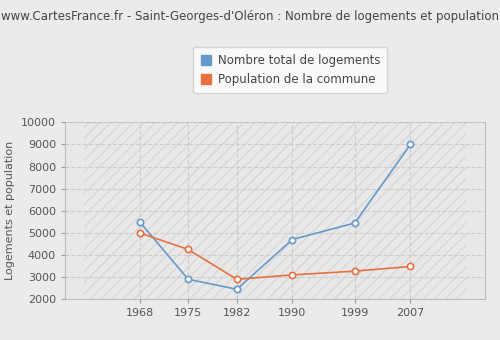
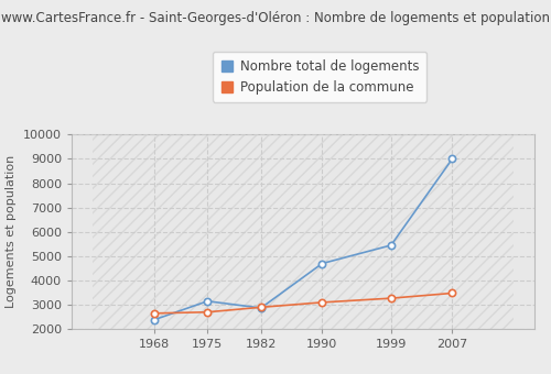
Nombre total de logements/1968: 5500 -> 2380
Population de la commune/1968: 5000 -> 2650
Nombre total de logements/1975: 2900 -> 3150
Population de la commune/1975: 4250 -> 2700
Nombre total de logements/1982: 2450 -> 2870
